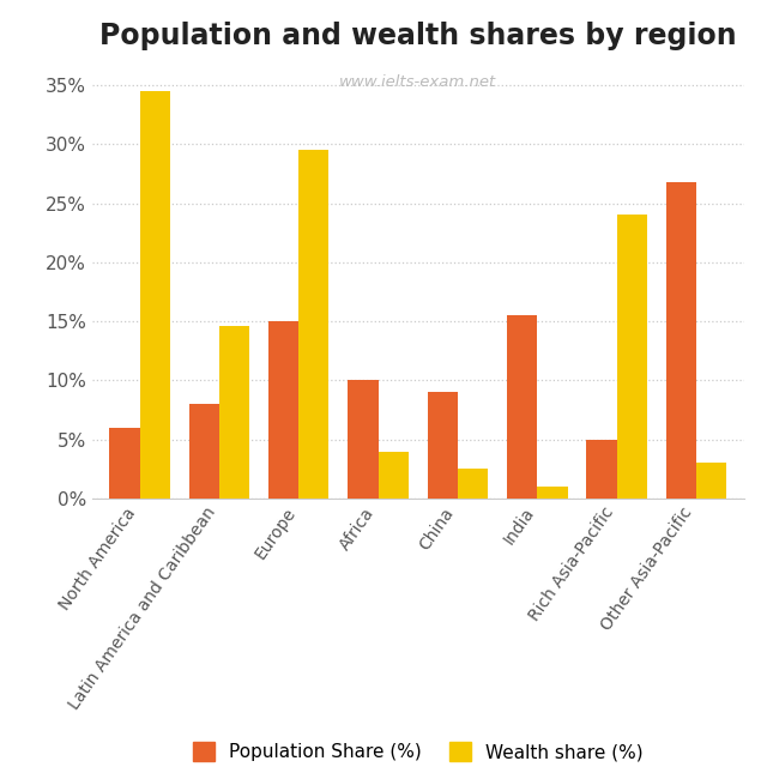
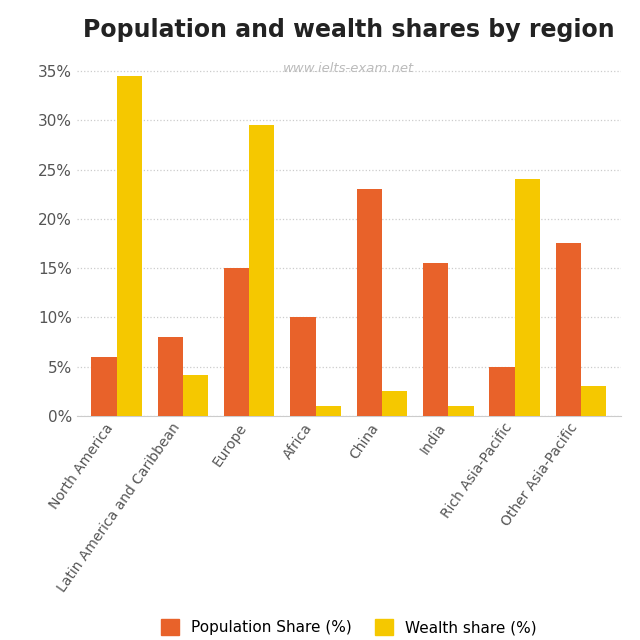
Wealth share (%)/Latin America and Caribbean: 14.6% -> 4.2%
Wealth share (%)/Africa: 4.0% -> 1.0%
Population Share (%)/China: 9.0% -> 23.0%
Population Share (%)/Other Asia-Pacific: 26.8% -> 17.5%
